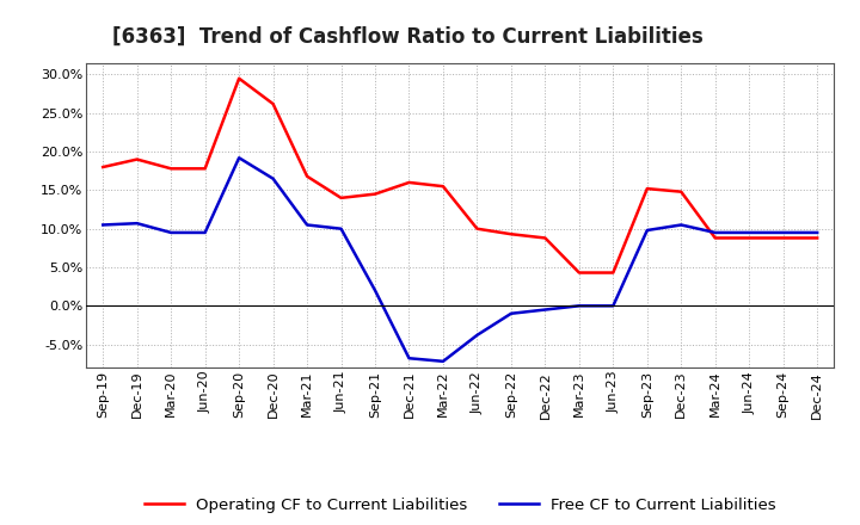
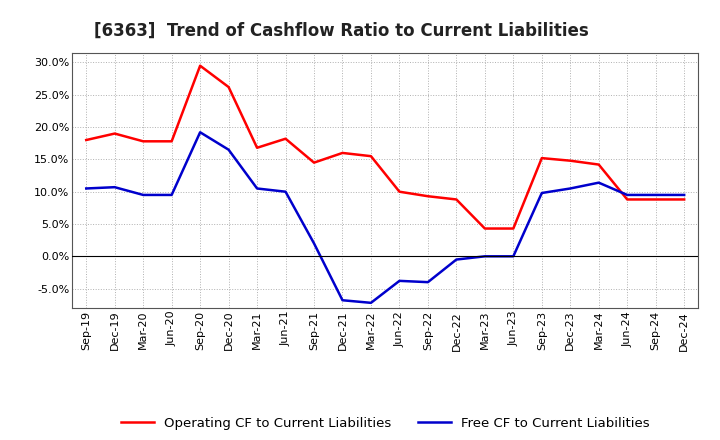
Operating CF to Current Liabilities/Jun-21: 14.0% -> 18.2%
Free CF to Current Liabilities/Sep-22: -1.0% -> -4.0%
Operating CF to Current Liabilities/Mar-24: 8.8% -> 14.2%
Free CF to Current Liabilities/Mar-24: 9.5% -> 11.4%
